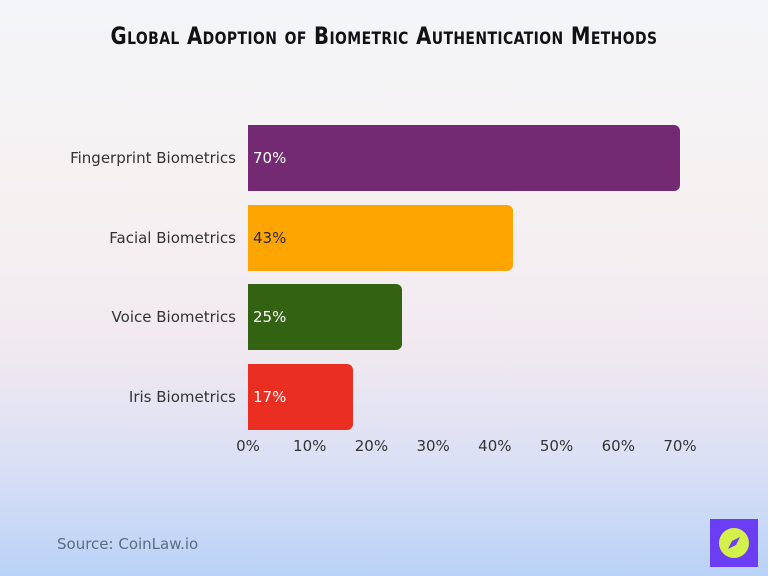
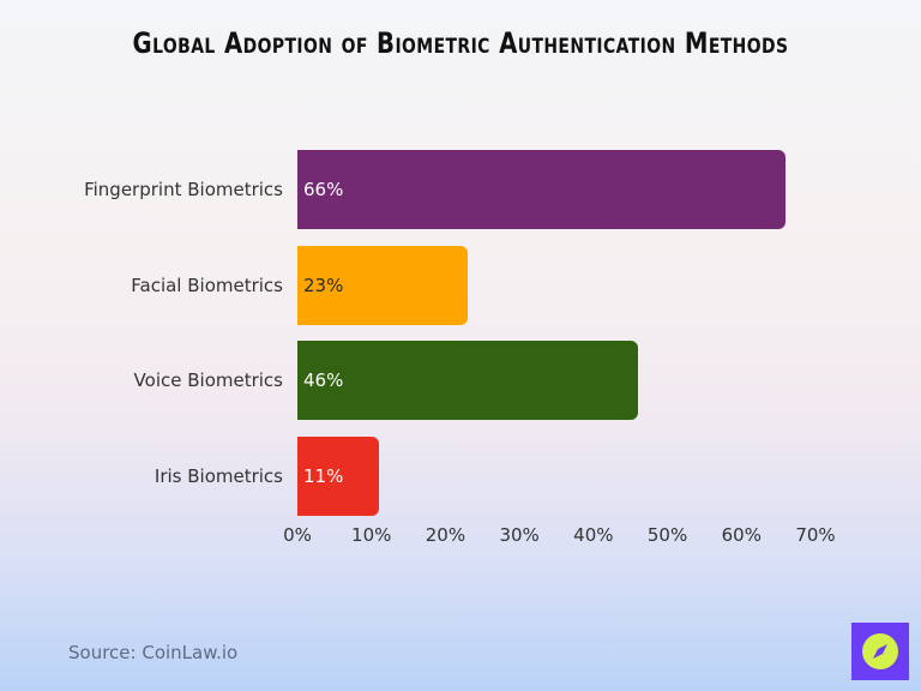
Fingerprint Biometrics: 70% -> 66%
Facial Biometrics: 43% -> 23%
Voice Biometrics: 25% -> 46%
Iris Biometrics: 17% -> 11%
